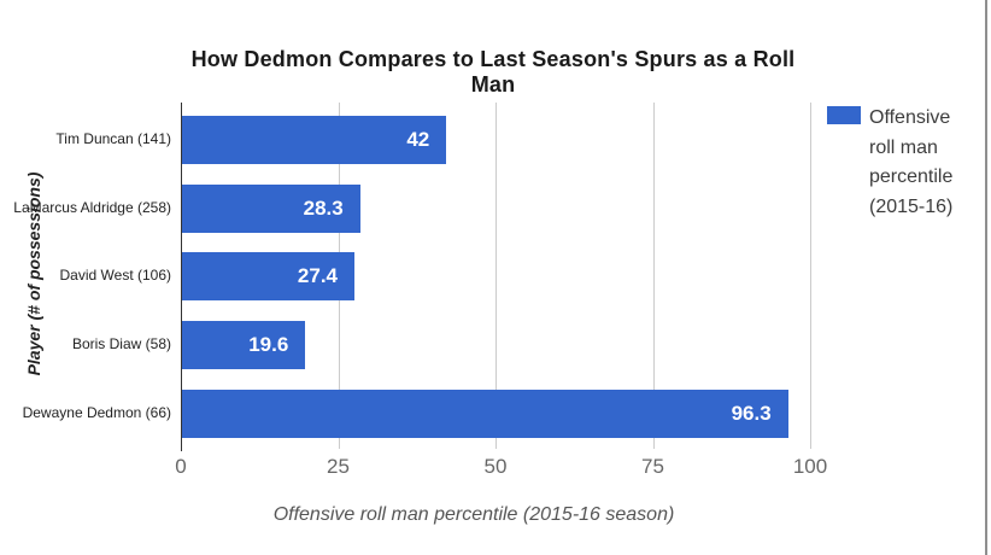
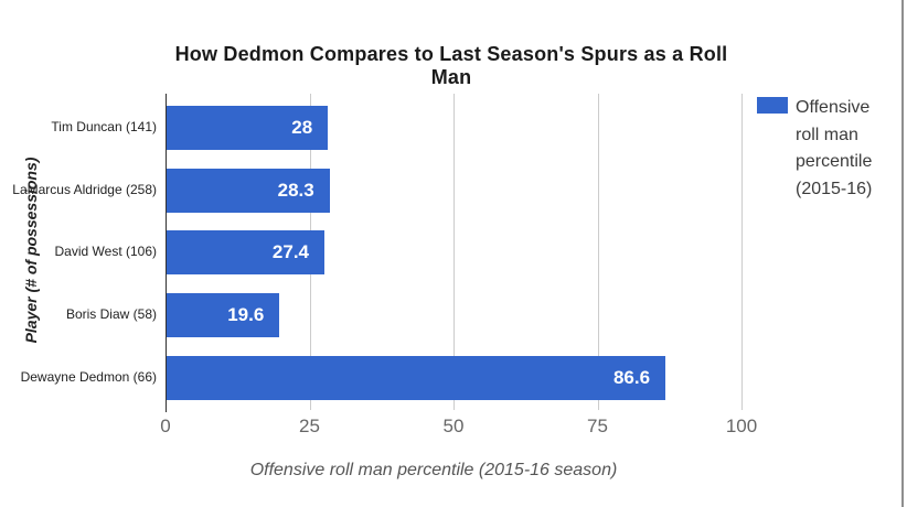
Tim Duncan (141): 42 -> 28
Dewayne Dedmon (66): 96.3 -> 86.6
